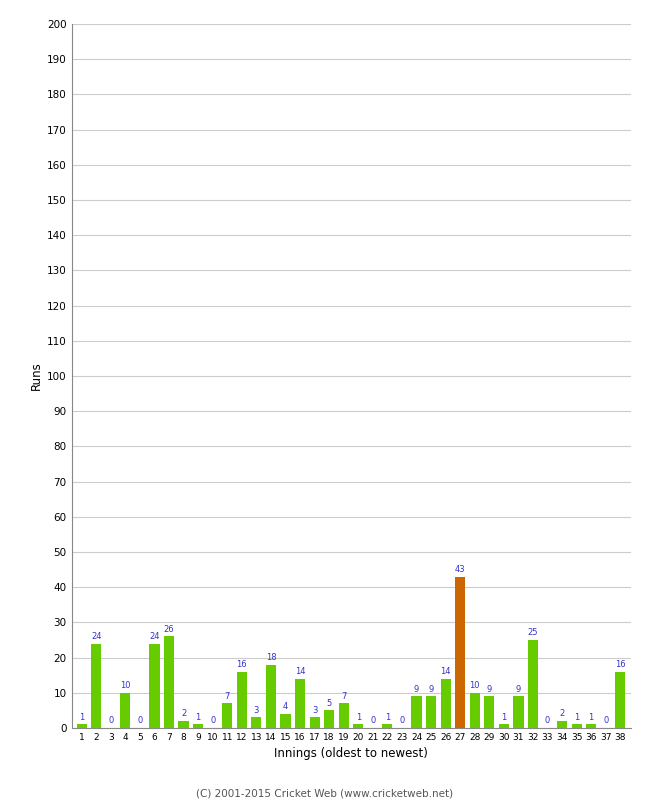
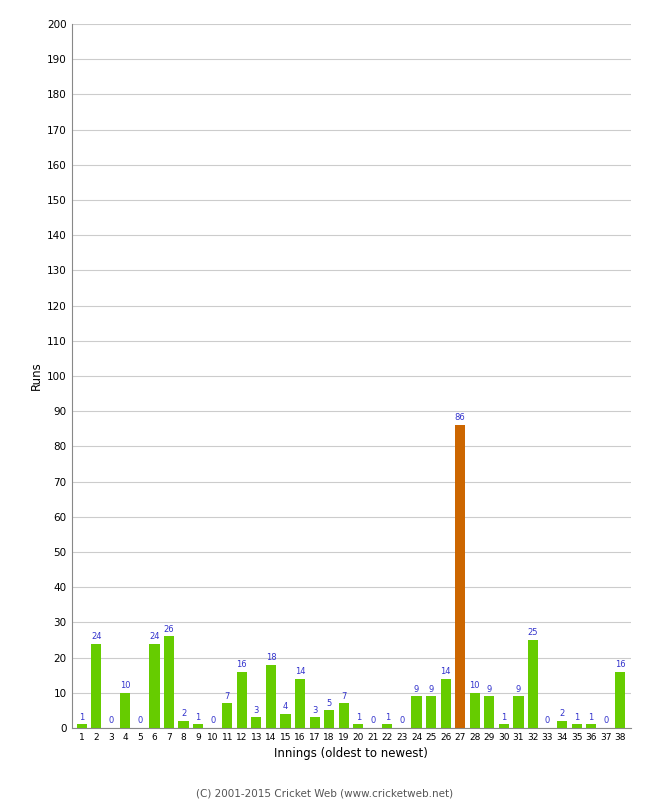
27: 43 -> 86
